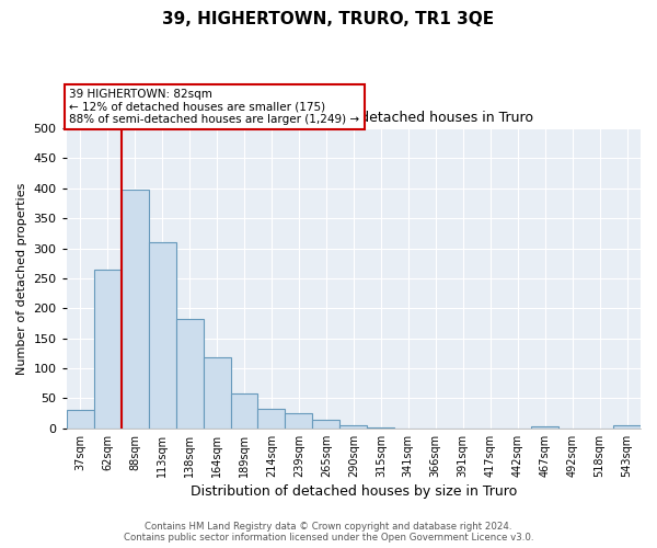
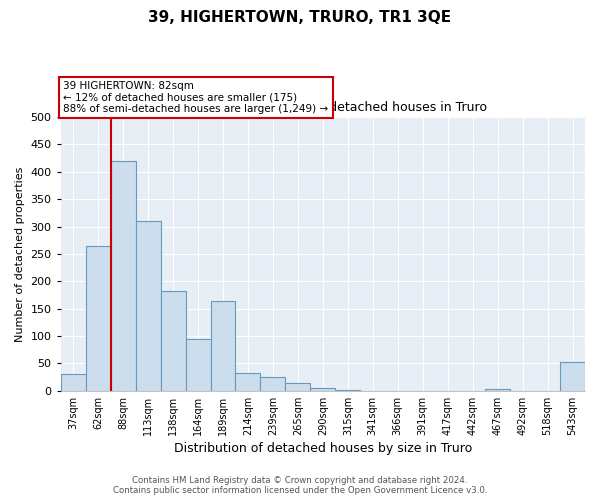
88sqm: 398 -> 420
164sqm: 118 -> 94
189sqm: 58 -> 164
543sqm: 5 -> 52
